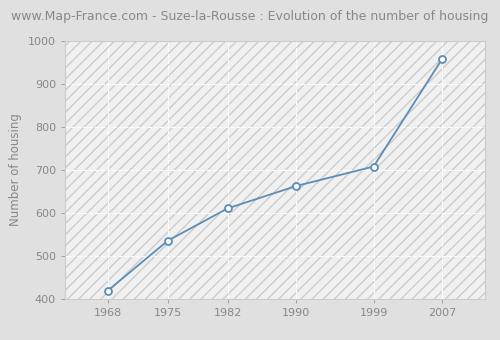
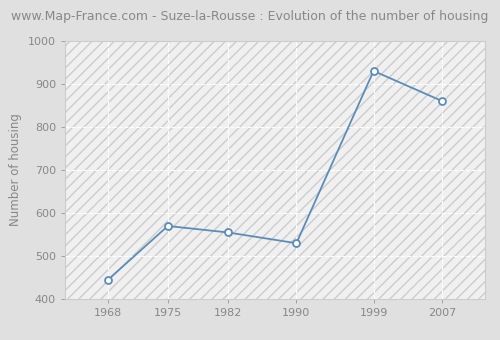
1968: 420 -> 445
1975: 536 -> 570
1982: 611 -> 555
1990: 663 -> 530
1999: 708 -> 930
2007: 958 -> 860
